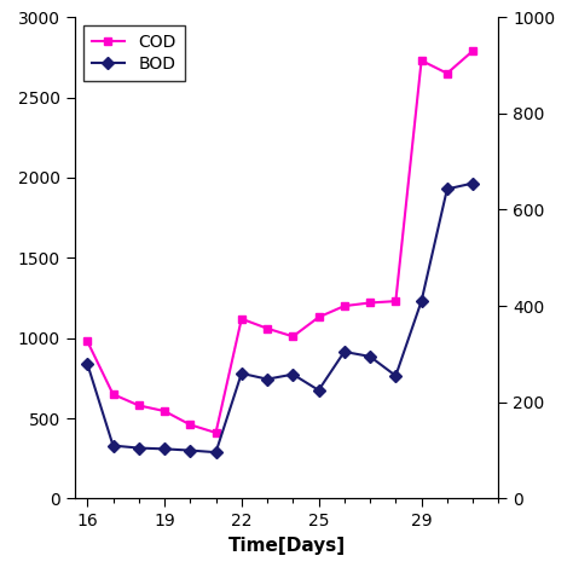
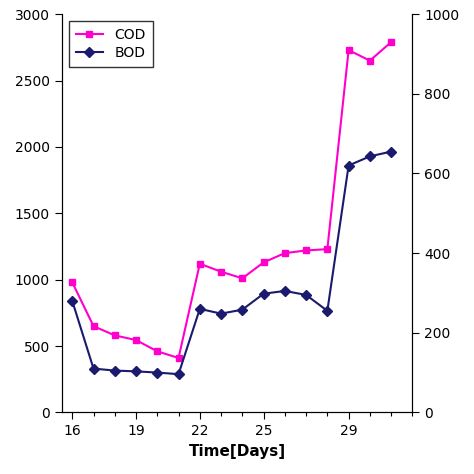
BOD/25: 225 -> 298
BOD/29: 410 -> 620
